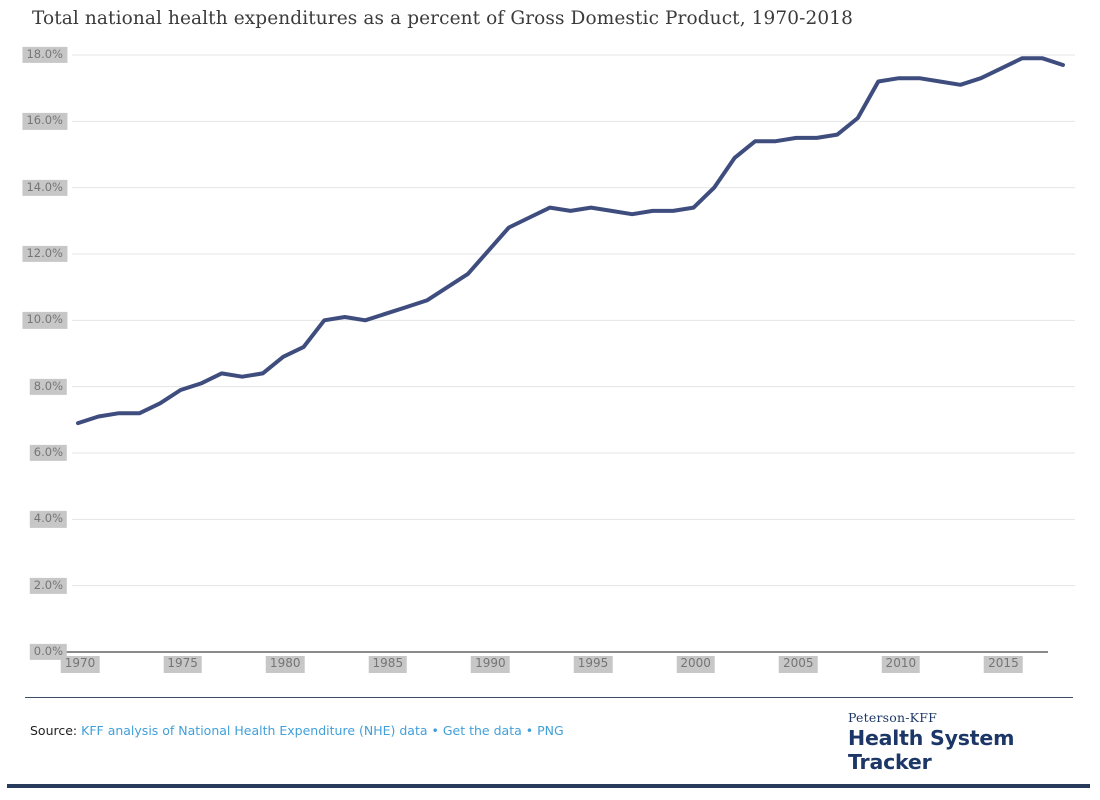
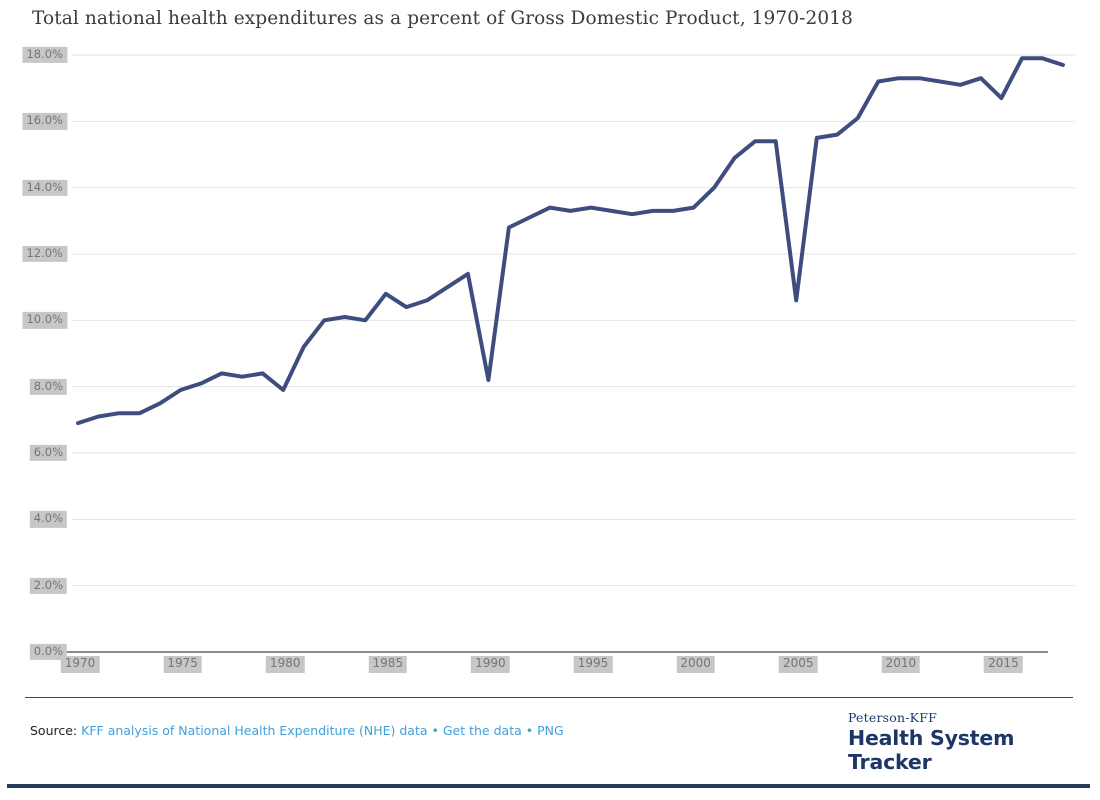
1980: 8.9% -> 7.9%
1985: 10.2% -> 10.8%
1990: 12.1% -> 8.2%
2005: 15.5% -> 10.6%
2015: 17.6% -> 16.7%
